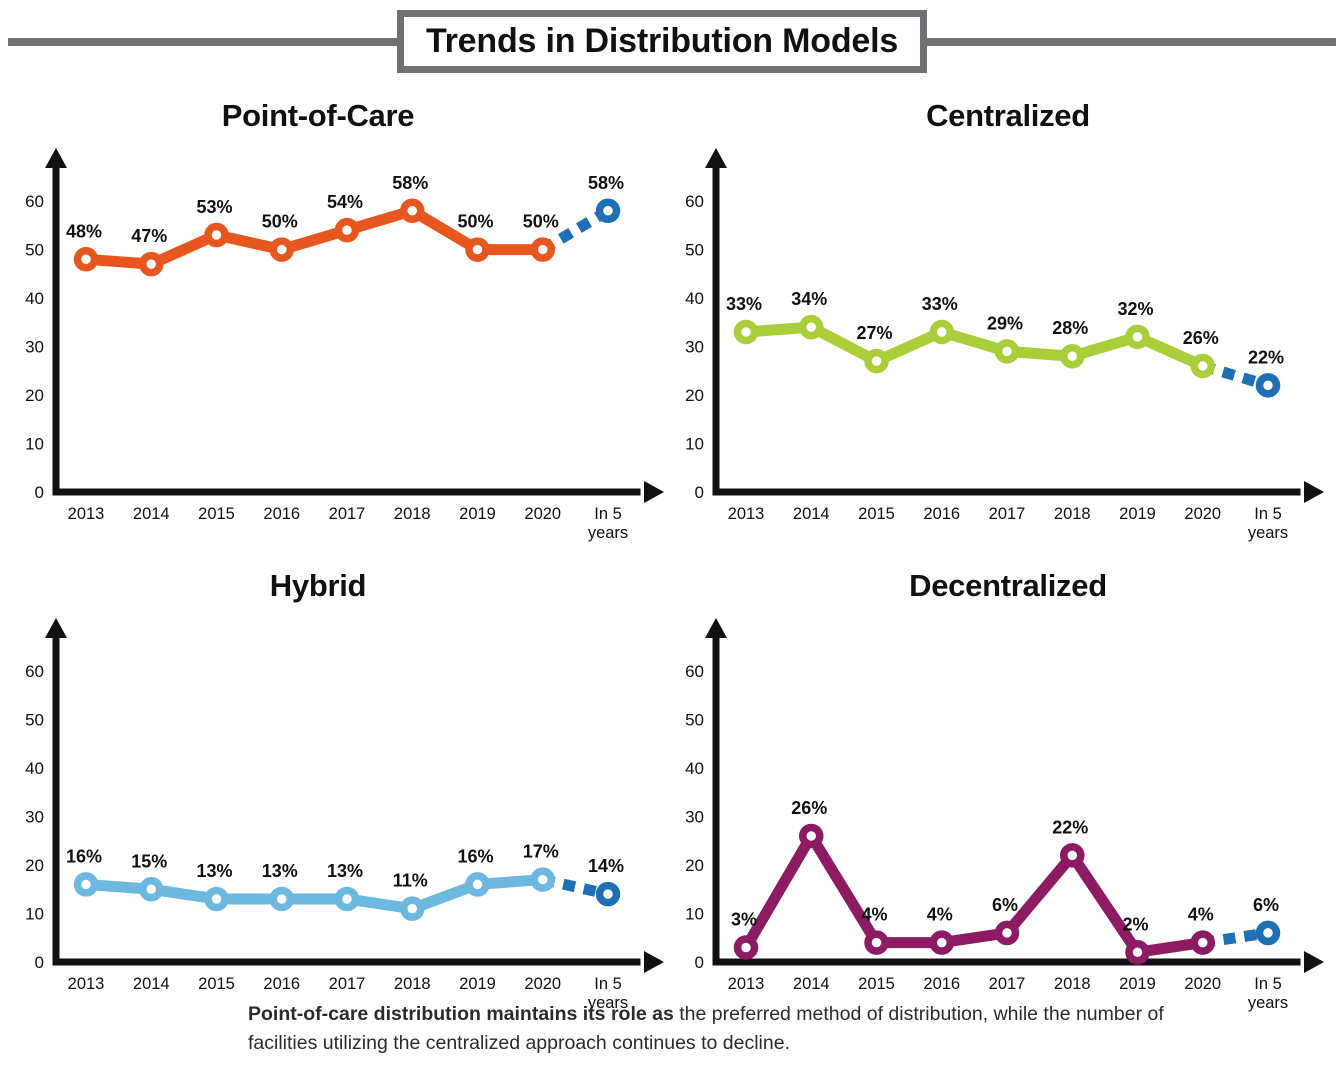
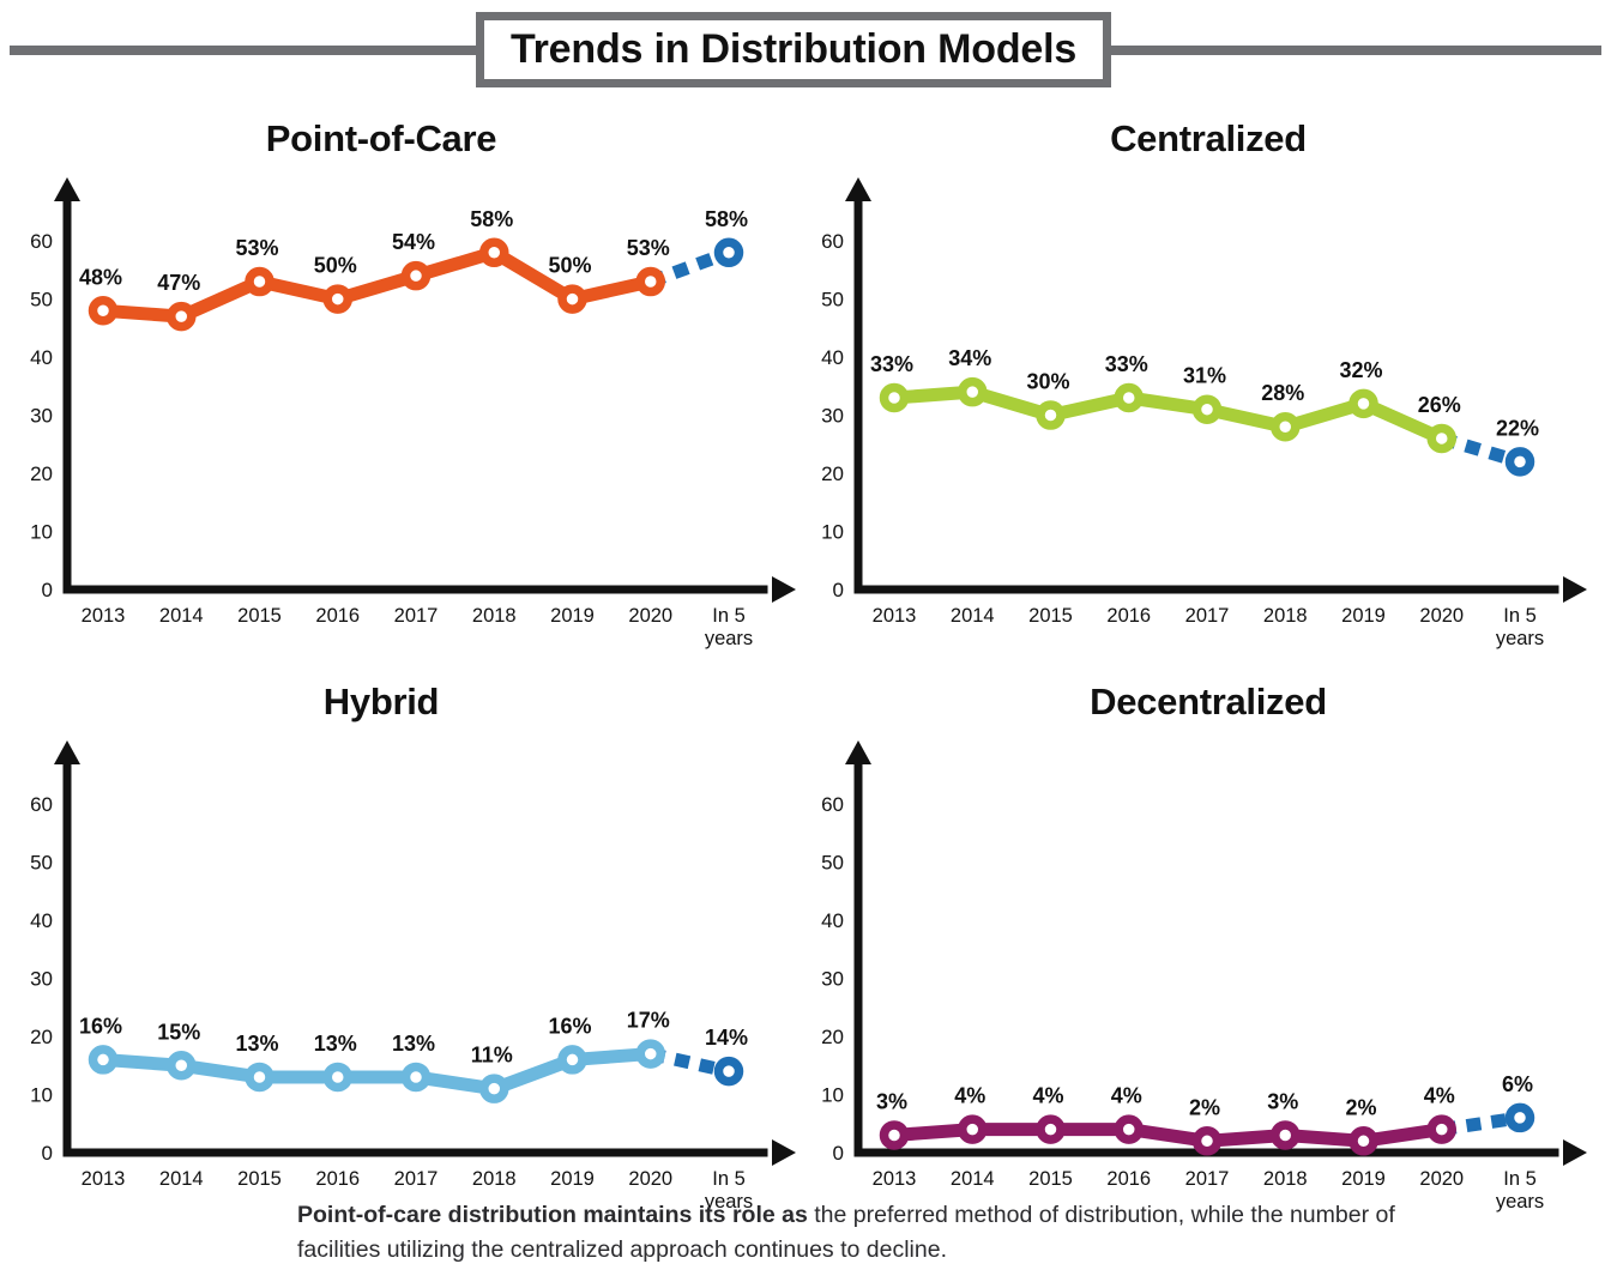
Point-of-Care/2020: 50% -> 53%
Centralized/2015: 27% -> 30%
Centralized/2017: 29% -> 31%
Decentralized/2014: 26% -> 4%
Decentralized/2017: 6% -> 2%
Decentralized/2018: 22% -> 3%
